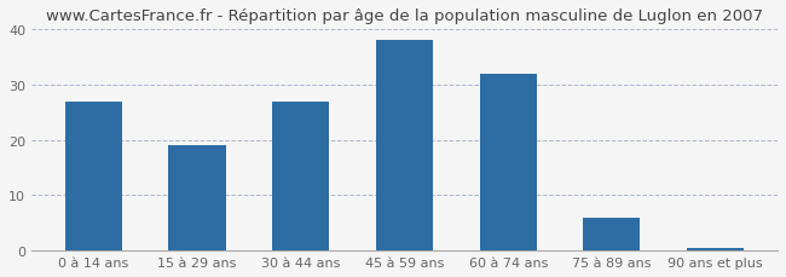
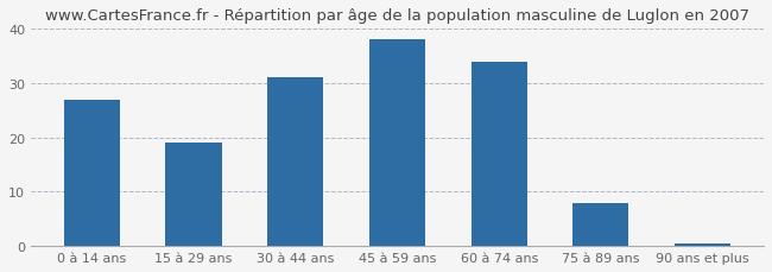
30 à 44 ans: 27.0 -> 31.0
60 à 74 ans: 32.0 -> 34.0
75 à 89 ans: 6.0 -> 8.0
